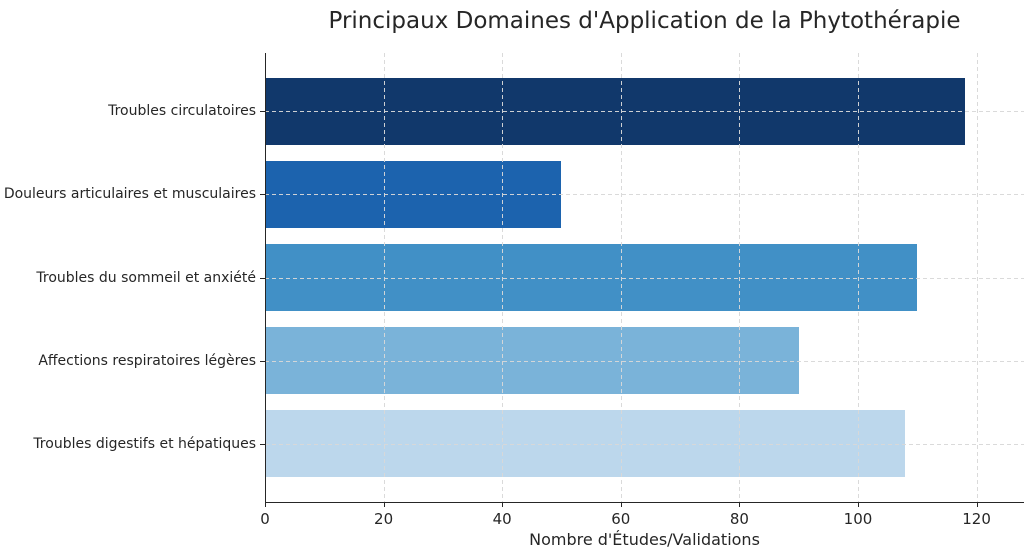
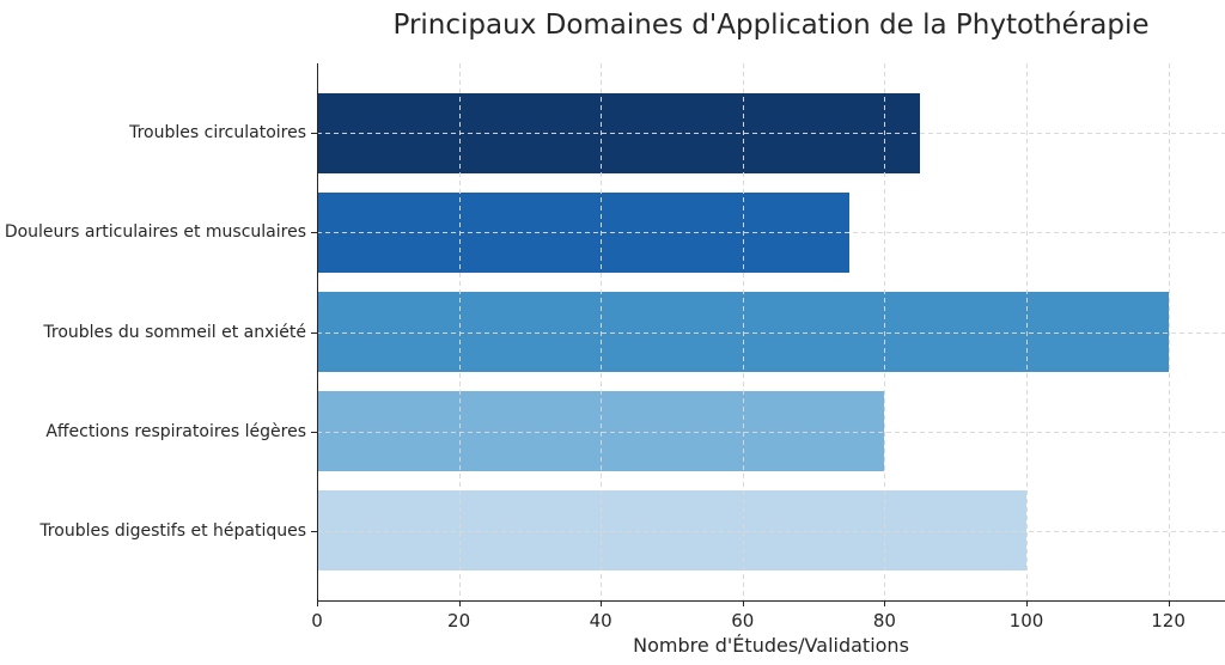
Troubles circulatoires: 118 -> 85
Douleurs articulaires et musculaires: 50 -> 75
Troubles du sommeil et anxiété: 110 -> 120
Affections respiratoires légères: 90 -> 80
Troubles digestifs et hépatiques: 108 -> 100
